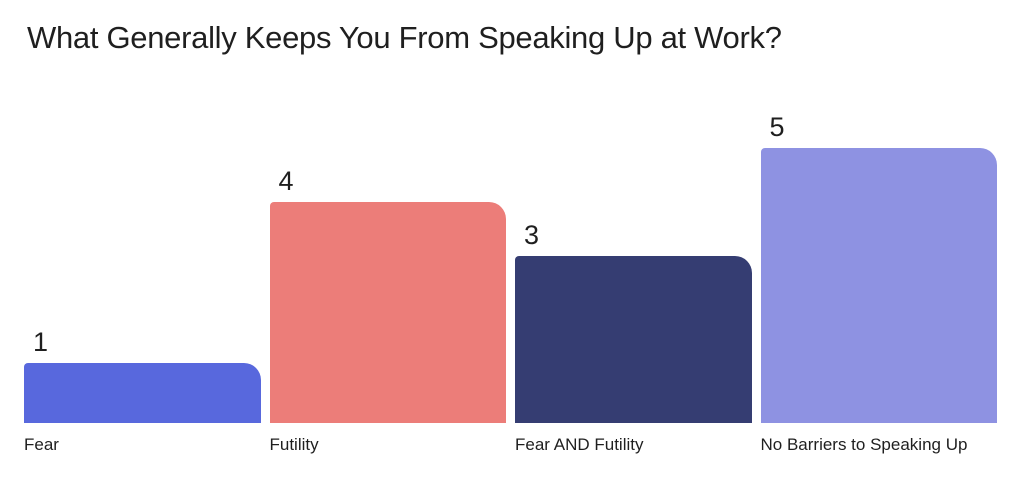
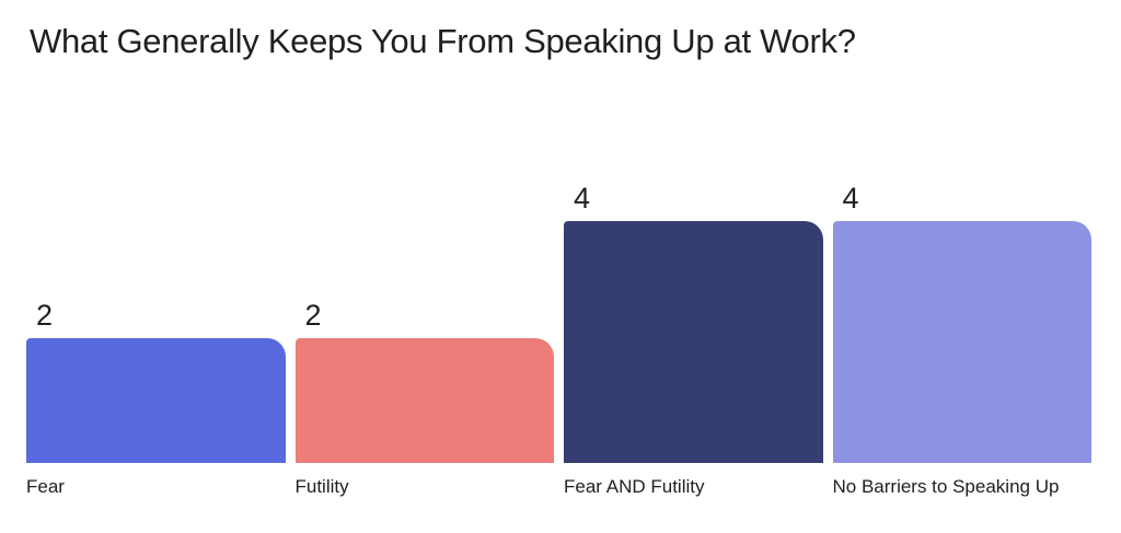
Fear: 1 -> 2
Futility: 4 -> 2
Fear AND Futility: 3 -> 4
No Barriers to Speaking Up: 5 -> 4
